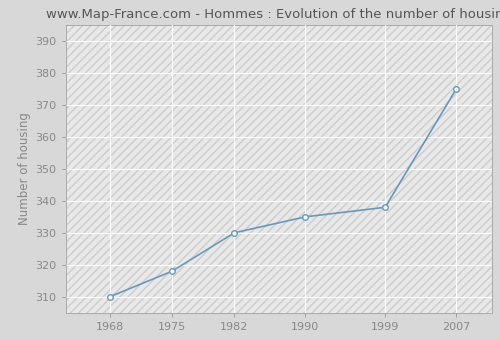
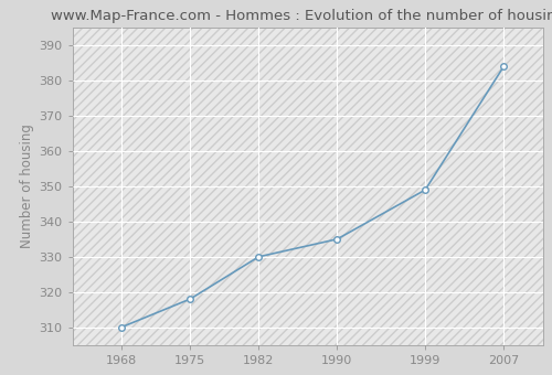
1999: 338 -> 349
2007: 375 -> 384
